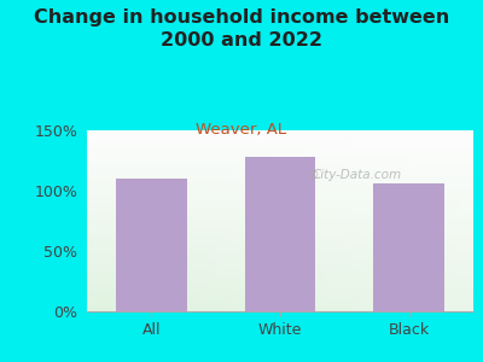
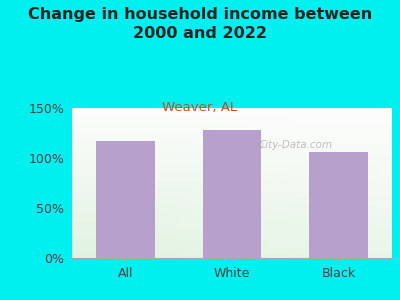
All: 110% -> 117%
